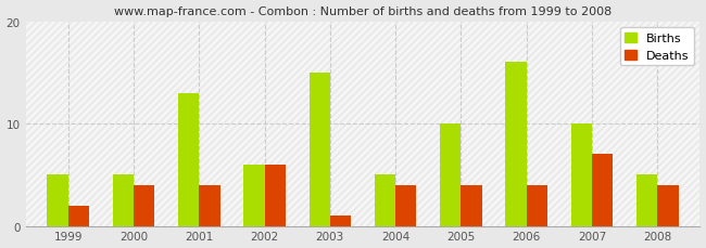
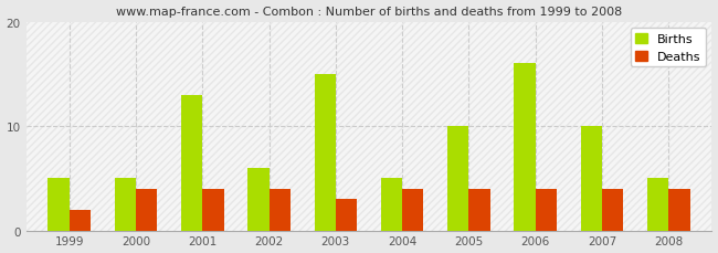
Deaths/2002: 6 -> 4
Deaths/2003: 1 -> 3
Deaths/2007: 7 -> 4
